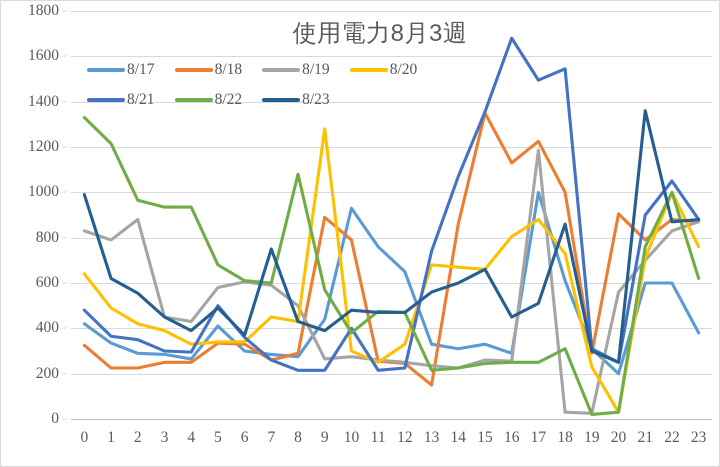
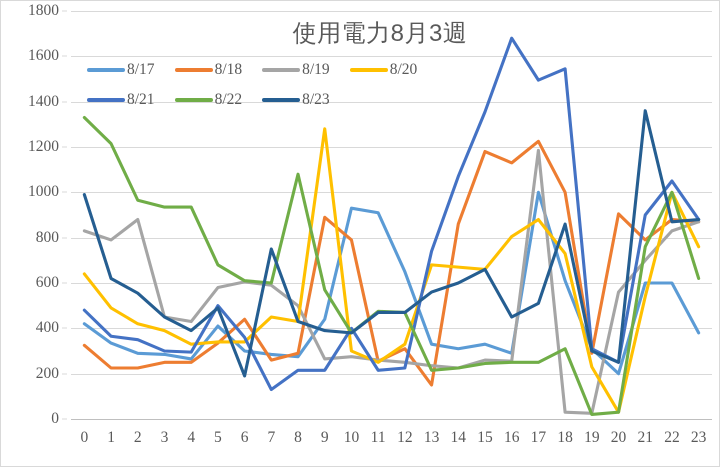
8/18/6: 330 -> 440
8/23/6: 370 -> 190
8/21/7: 260 -> 130
8/23/10: 480 -> 380
8/17/11: 760 -> 910
8/18/12: 240 -> 310
8/18/15: 1350 -> 1180
8/20/21: 710 -> 540
